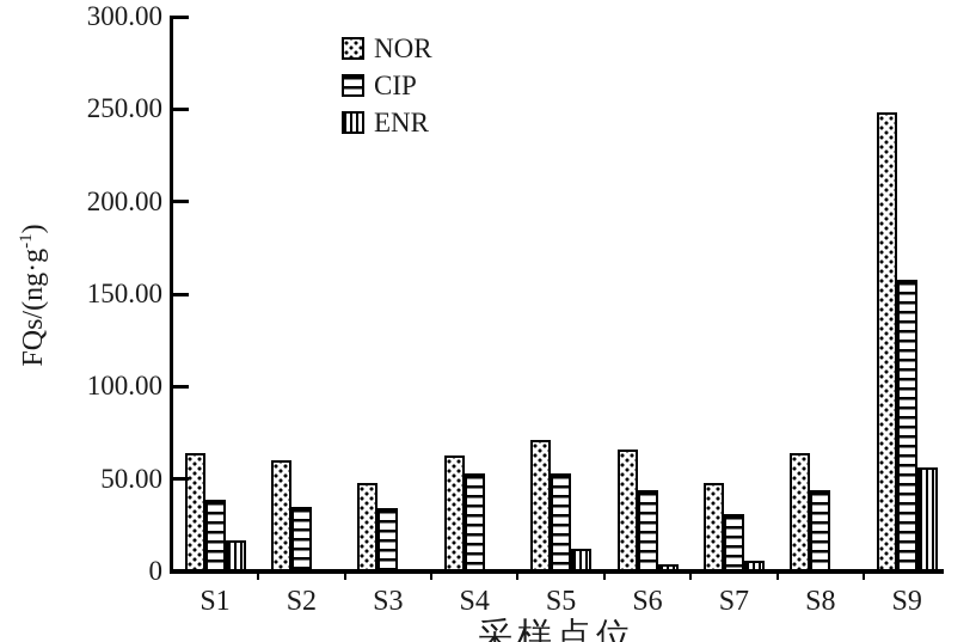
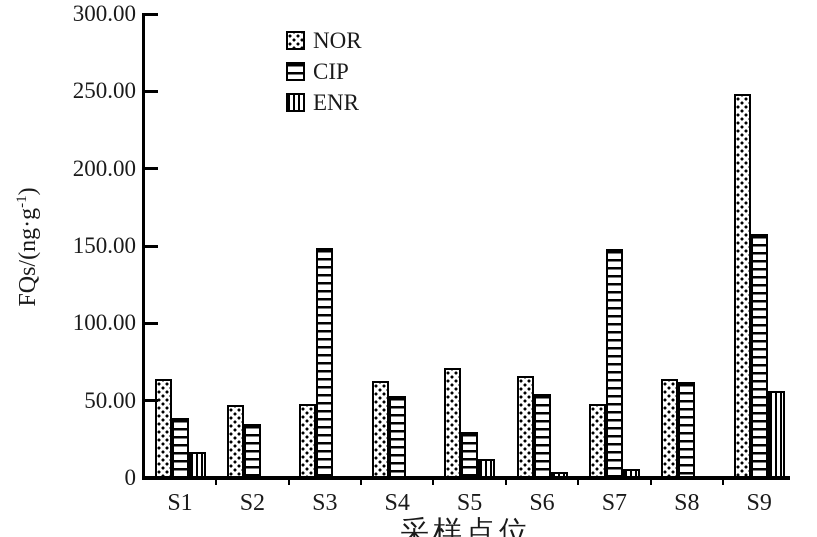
NOR/S2: 60 -> 47
CIP/S3: 34 -> 149
CIP/S5: 53 -> 30
CIP/S6: 44 -> 54
CIP/S7: 31 -> 148
CIP/S8: 44 -> 62
